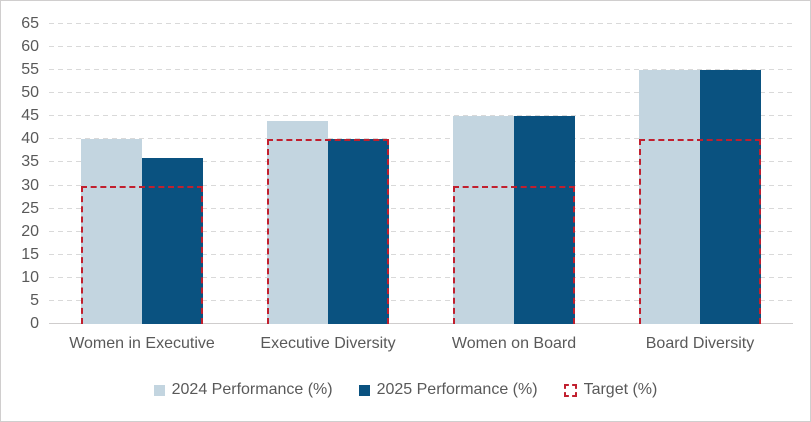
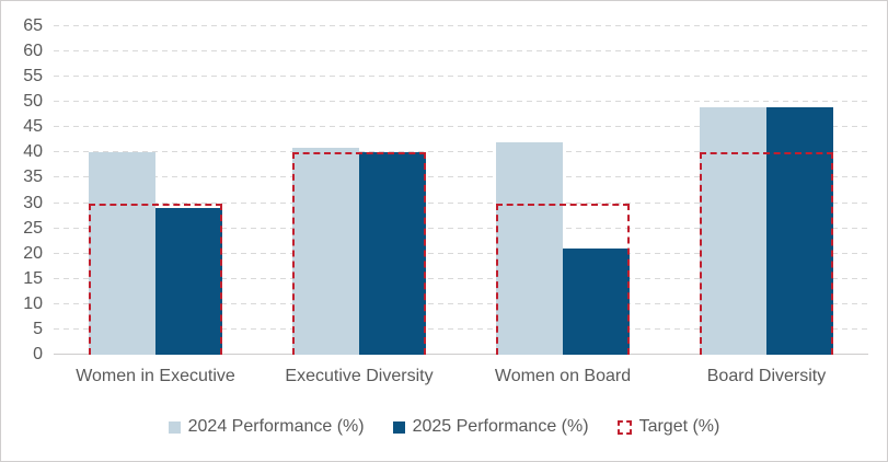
2025 Performance (%)/Women in Executive: 36 -> 29
2024 Performance (%)/Executive Diversity: 44 -> 41
2024 Performance (%)/Women on Board: 45 -> 42
2025 Performance (%)/Women on Board: 45 -> 21
2024 Performance (%)/Board Diversity: 55 -> 49
2025 Performance (%)/Board Diversity: 55 -> 49
